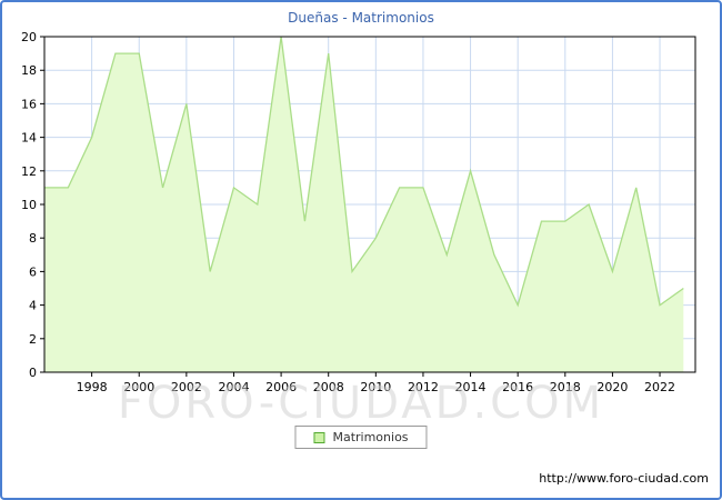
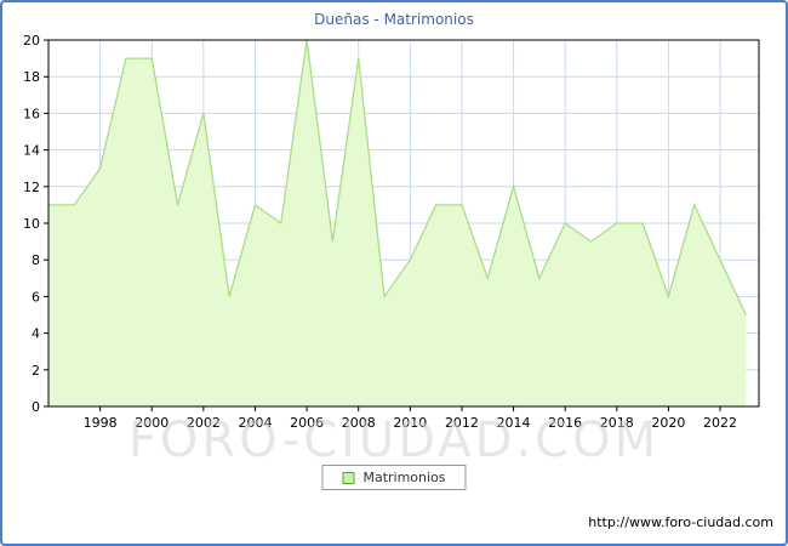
1998: 14 -> 13
2016: 4 -> 10
2018: 9 -> 10
2022: 4 -> 8
